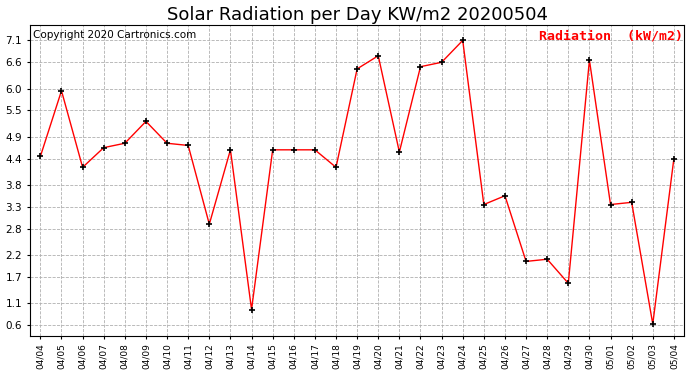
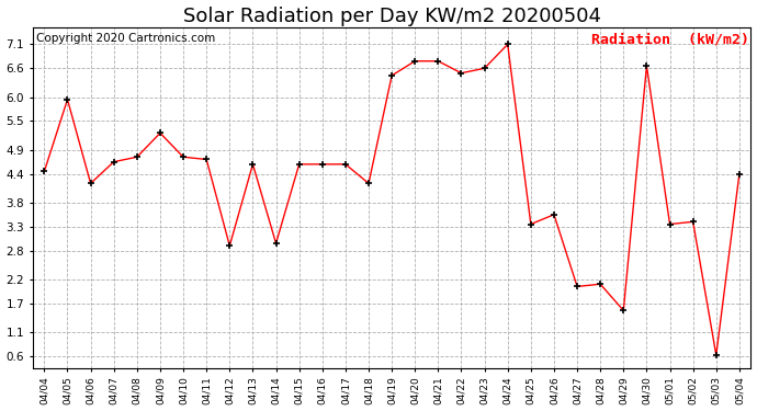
04/14: 0.95 -> 2.95
04/21: 4.55 -> 6.75
